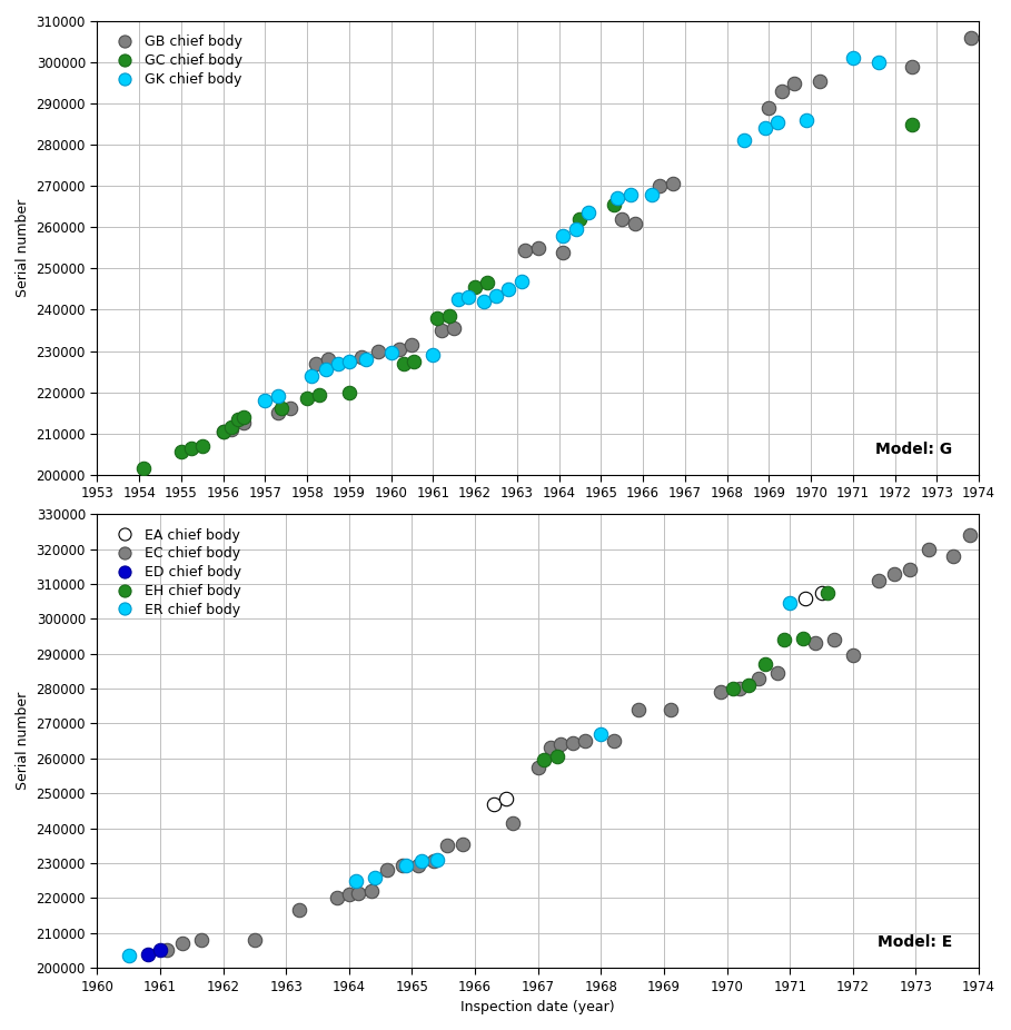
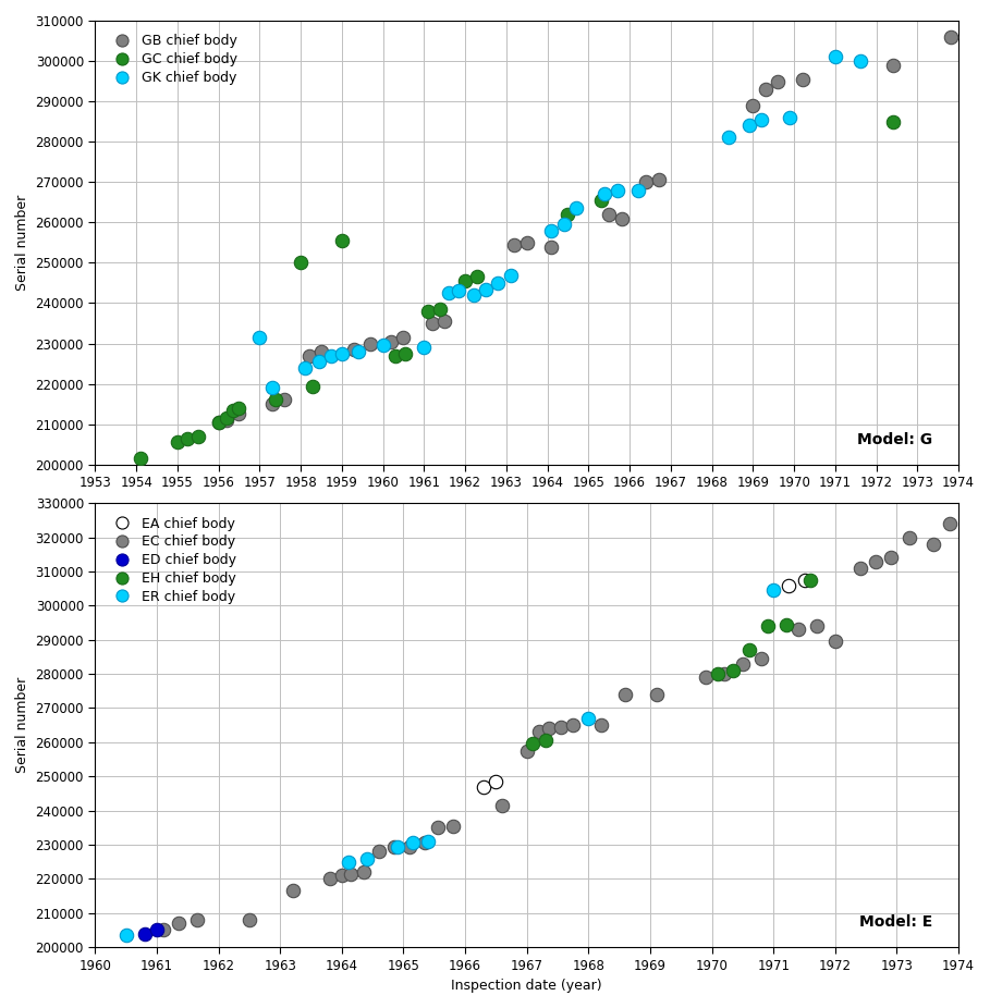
GK chief body/1957: 218000 -> 231500
GC chief body/1958: 218500 -> 250000
GC chief body/1959: 220000 -> 255500
